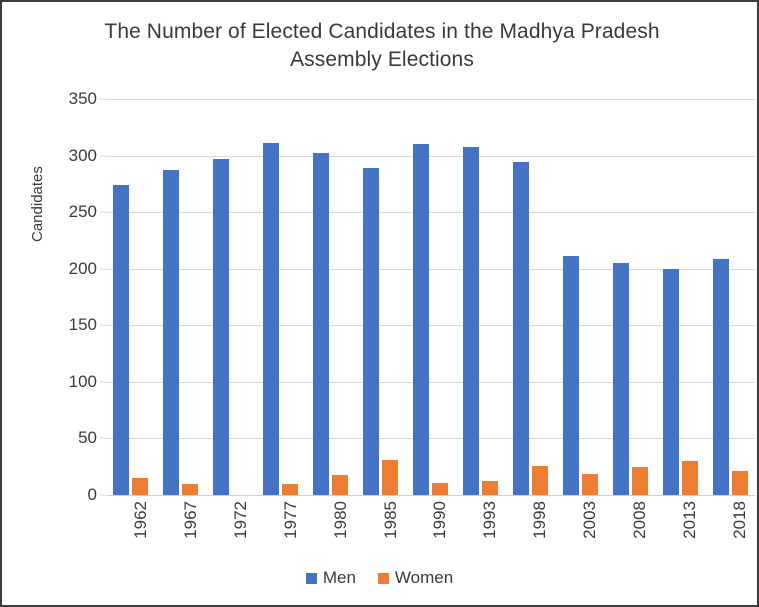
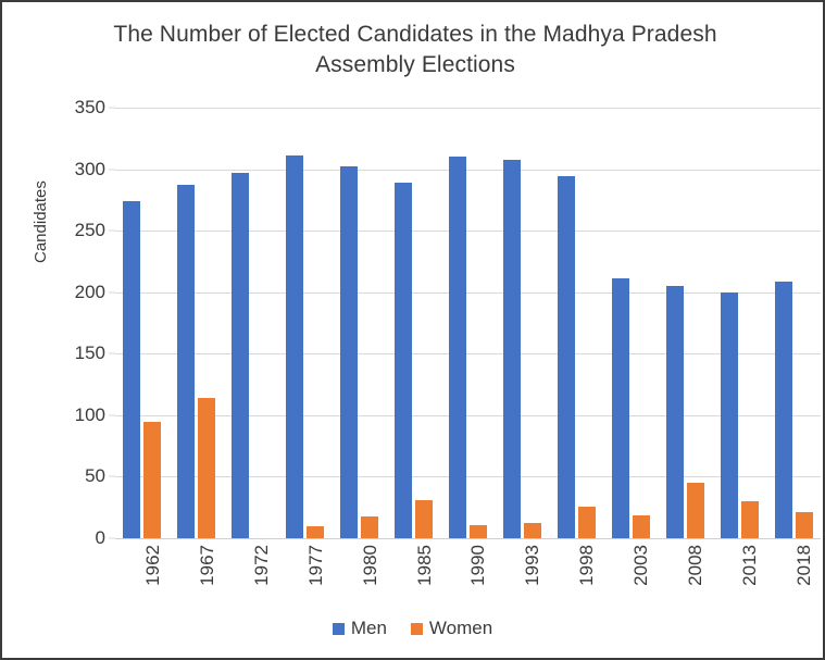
Women/1962: 15 -> 95
Women/1967: 10 -> 114
Women/2008: 25 -> 45
